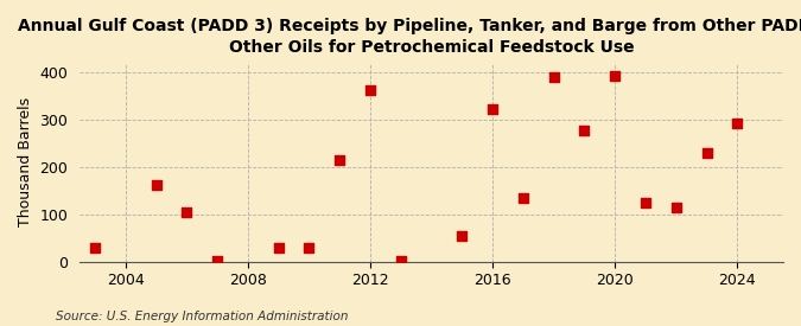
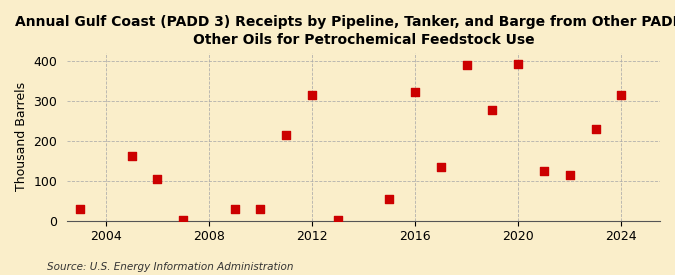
2012: 362 -> 315
2024: 292 -> 315
